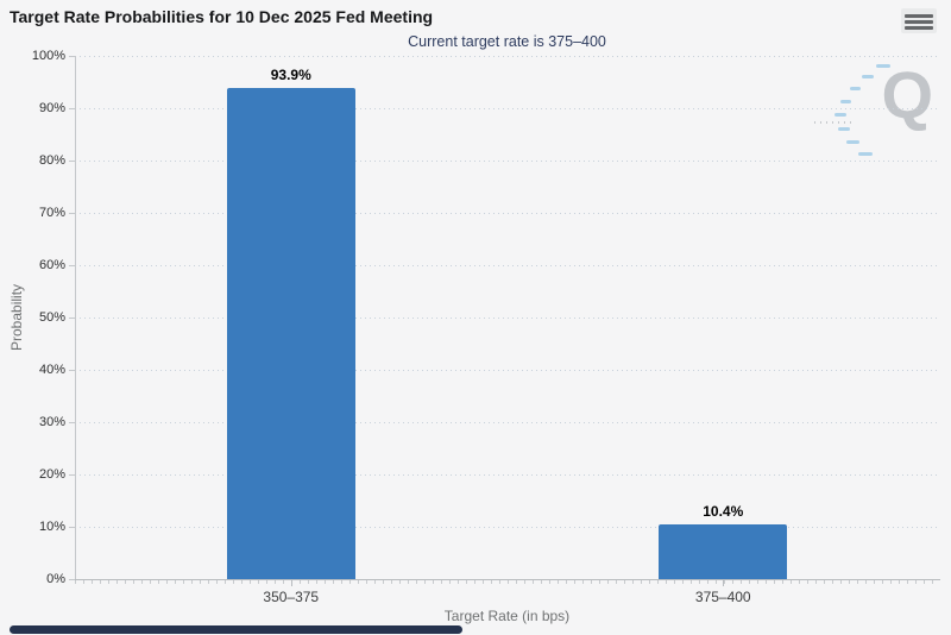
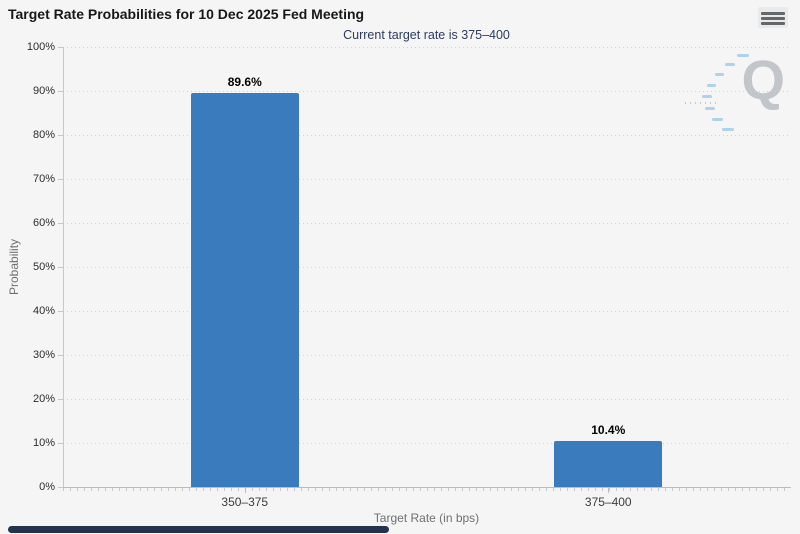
350–375: 93.9% -> 89.6%
